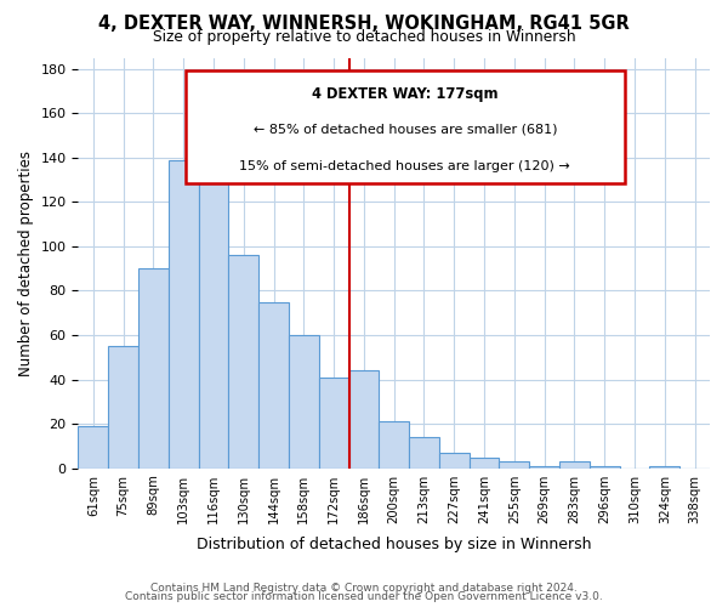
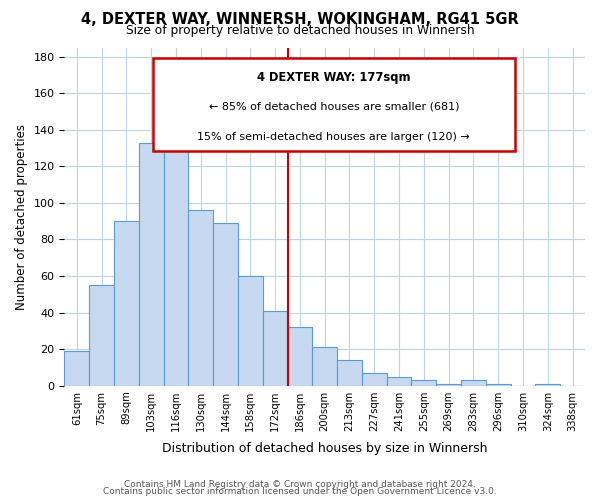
103sqm: 139 -> 133
144sqm: 75 -> 89
186sqm: 44 -> 32
